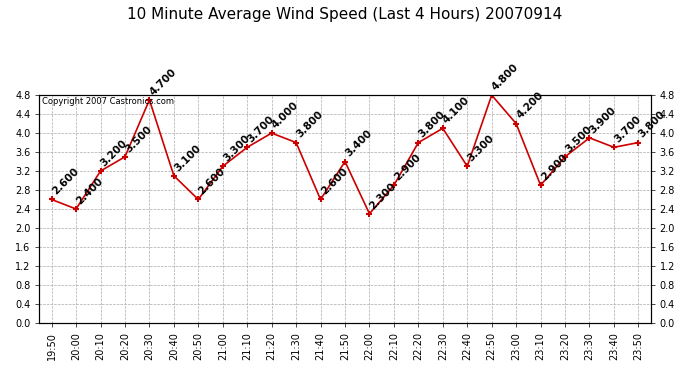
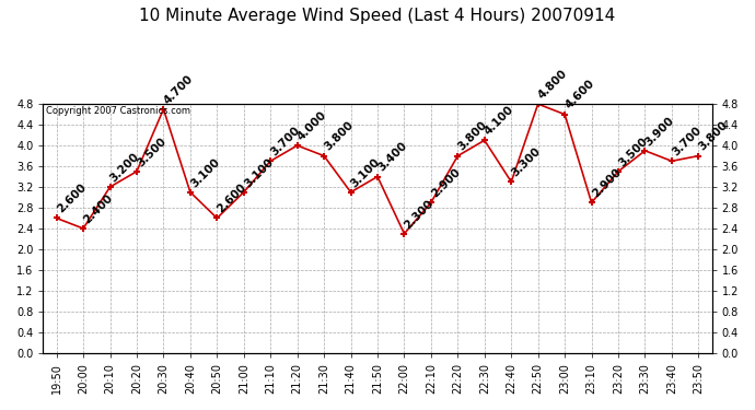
21:00: 3.300 -> 3.100
21:40: 2.600 -> 3.100
23:00: 4.200 -> 4.600
